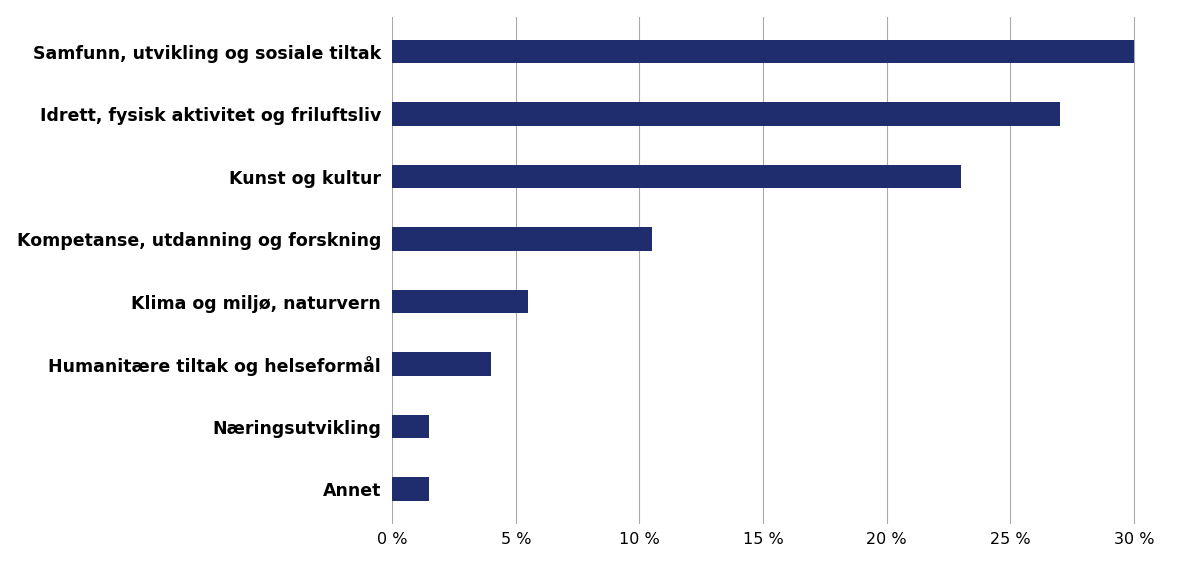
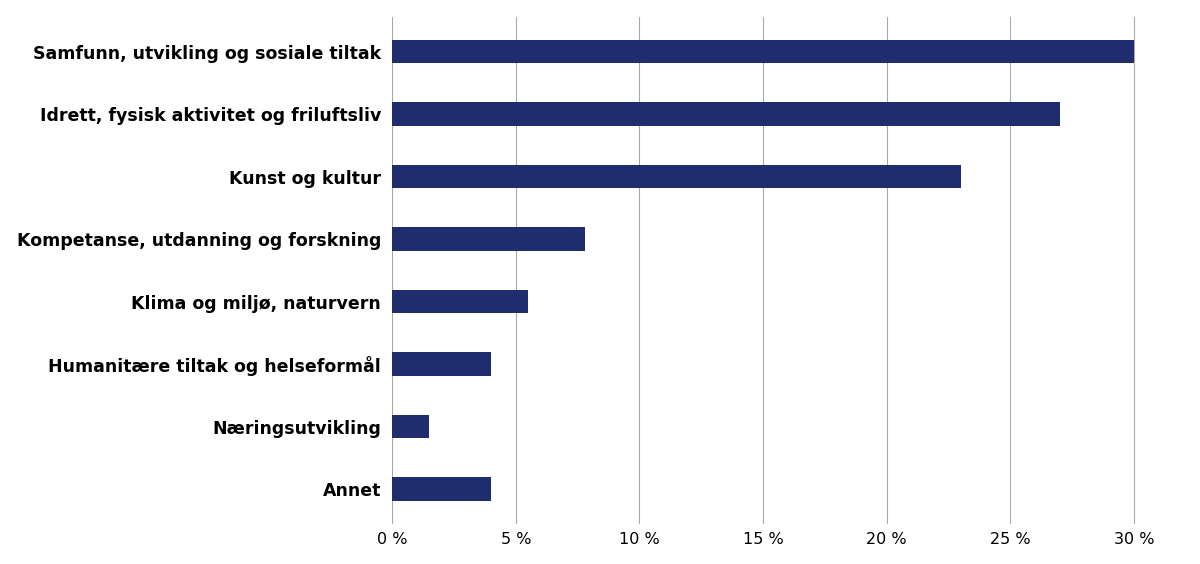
Kompetanse, utdanning og forskning: 10.5 % -> 7.8 %
Annet: 1.5 % -> 4.0 %
